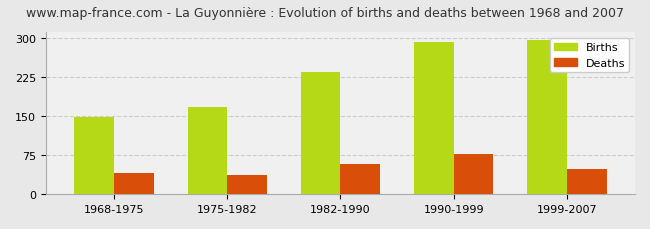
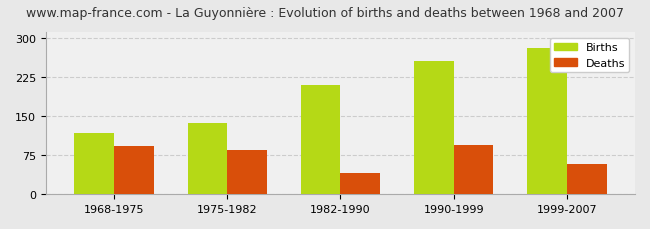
Births/1968-1975: 148 -> 118
Deaths/1968-1975: 40 -> 92
Births/1975-1982: 168 -> 136
Deaths/1975-1982: 37 -> 84
Births/1982-1990: 235 -> 210
Deaths/1982-1990: 58 -> 40
Births/1990-1999: 291 -> 256
Deaths/1990-1999: 78 -> 94
Births/1999-2007: 296 -> 280
Deaths/1999-2007: 48 -> 58
